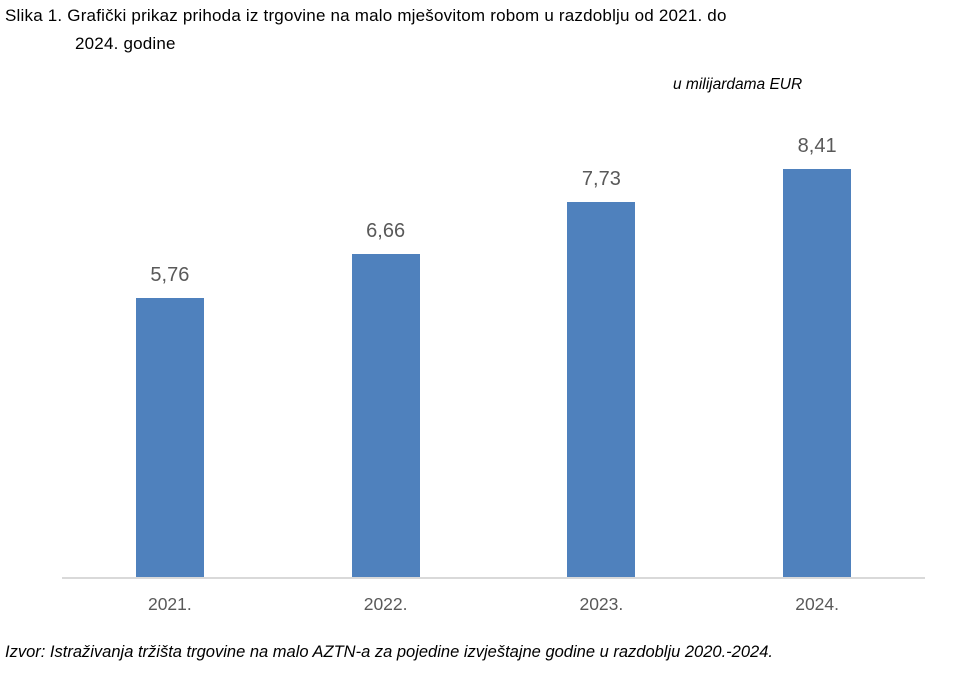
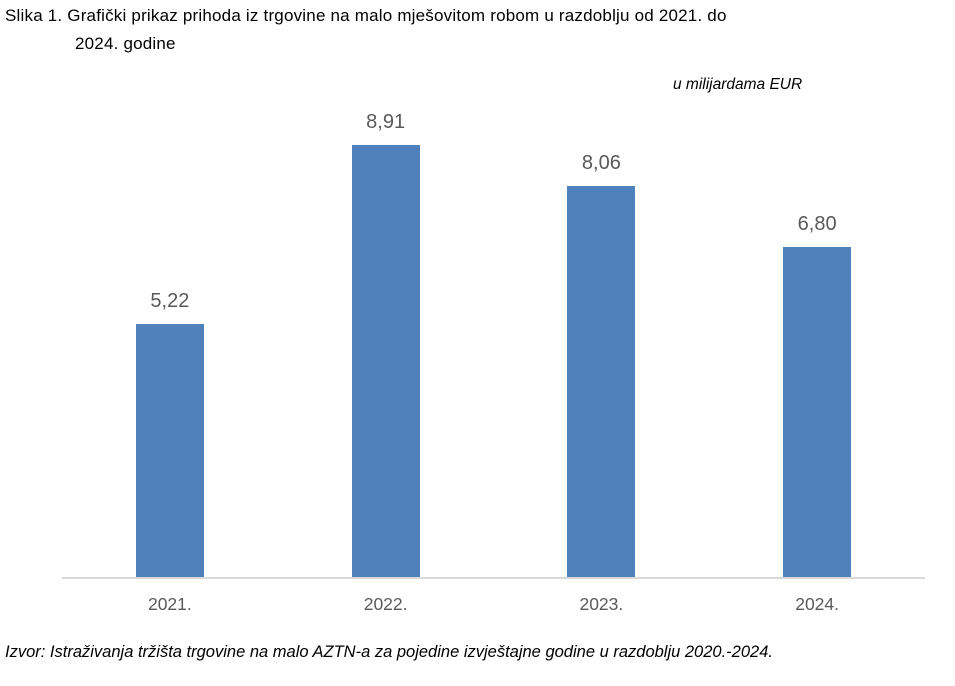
2021.: 5,76 -> 5,22
2022.: 6,66 -> 8,91
2023.: 7,73 -> 8,06
2024.: 8,41 -> 6,80
